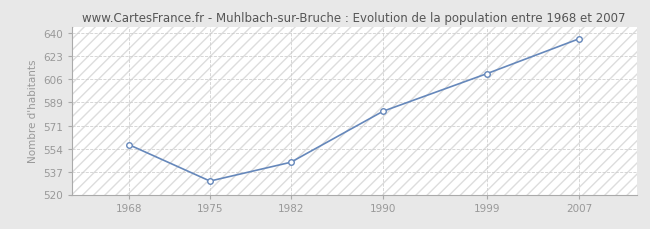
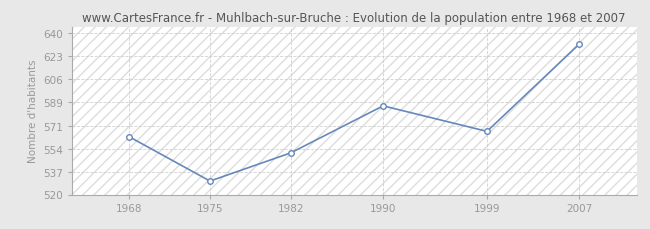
1968: 557 -> 563
1982: 544 -> 551
1990: 582 -> 586
1999: 610 -> 567
2007: 636 -> 632
